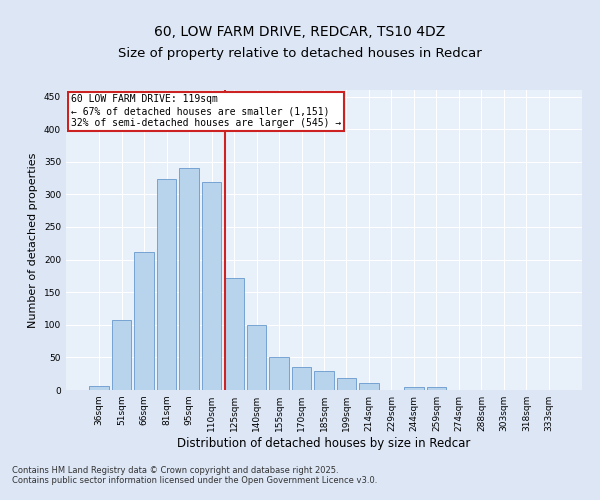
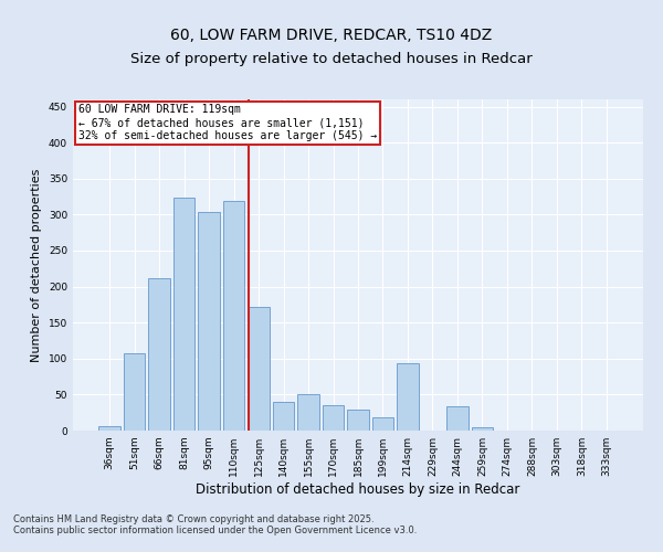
95sqm: 340 -> 304
140sqm: 99 -> 40
214sqm: 11 -> 94
244sqm: 4 -> 34
